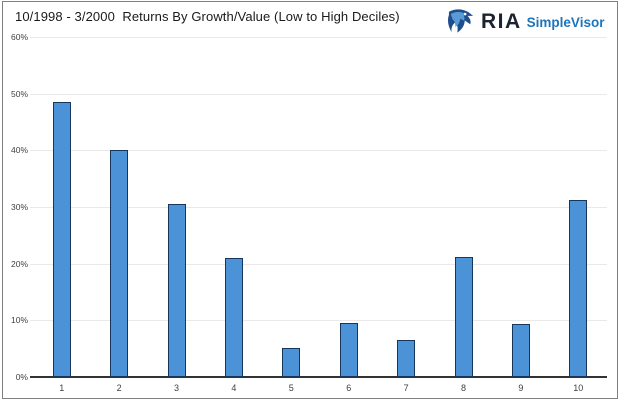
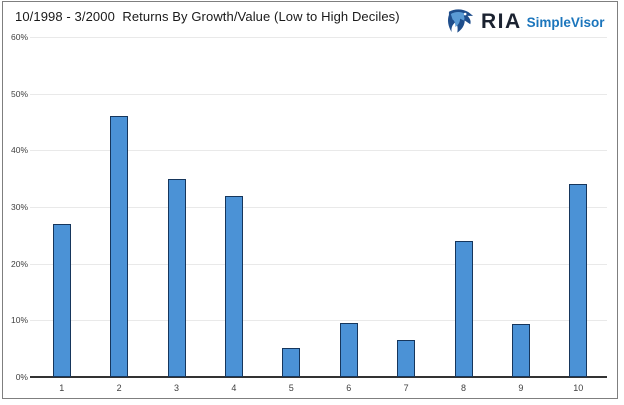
1: 48% -> 27%
2: 40% -> 46%
3: 31% -> 35%
4: 21% -> 32%
8: 21% -> 24%
10: 31% -> 34%
